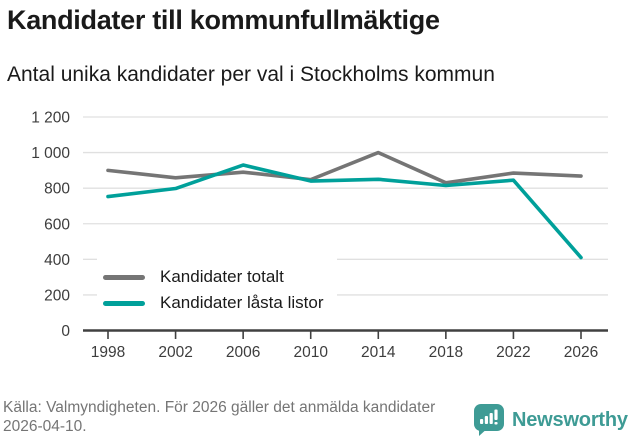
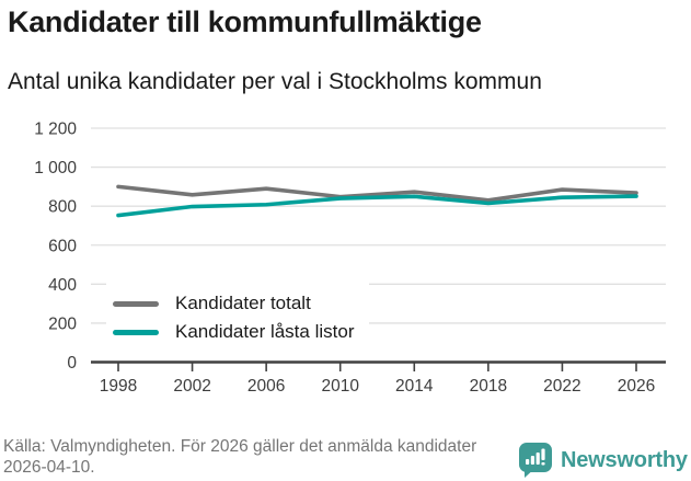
Kandidater låsta listor/2006: 930 -> 810
Kandidater totalt/2014: 1000 -> 870
Kandidater låsta listor/2026: 410 -> 850
